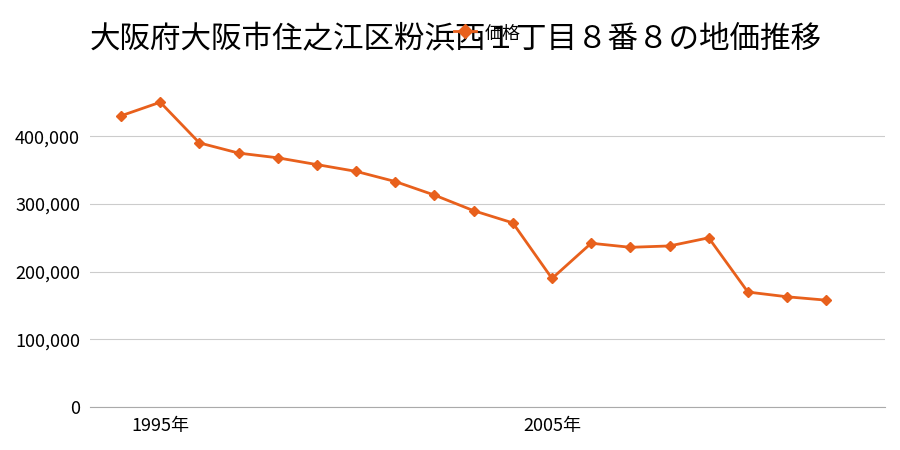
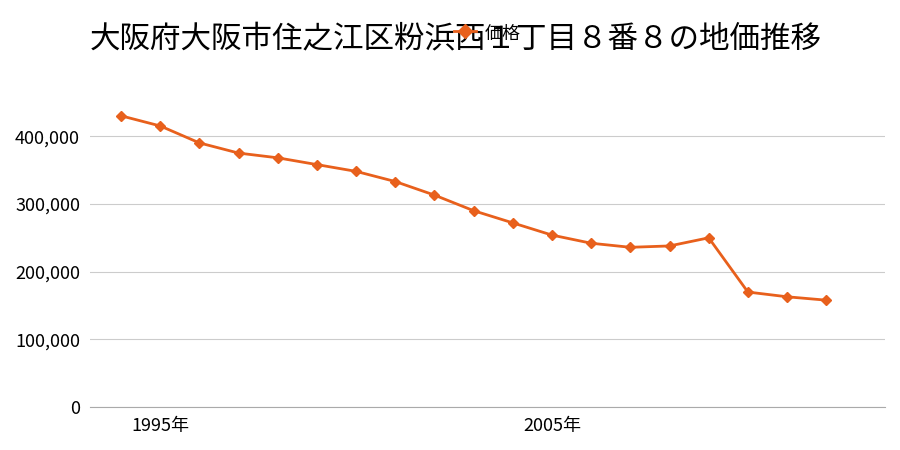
1995年: 450,000 -> 415,000
2005年: 190,000 -> 254,000
